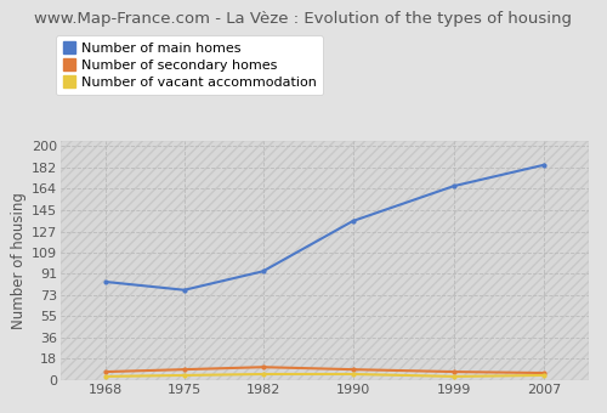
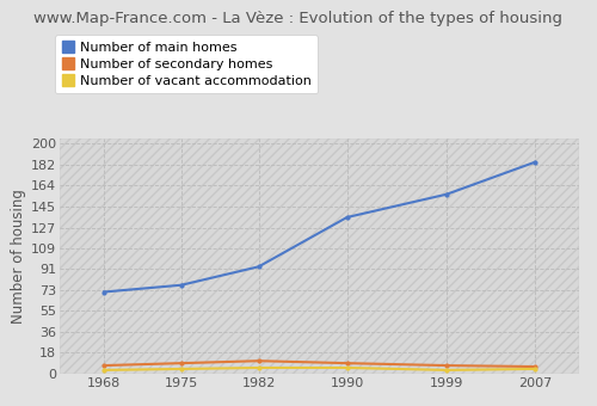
Number of main homes/1968: 84 -> 71
Number of main homes/1999: 166 -> 156
